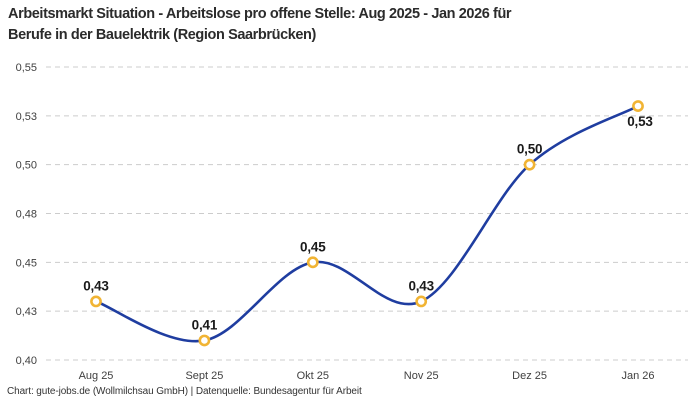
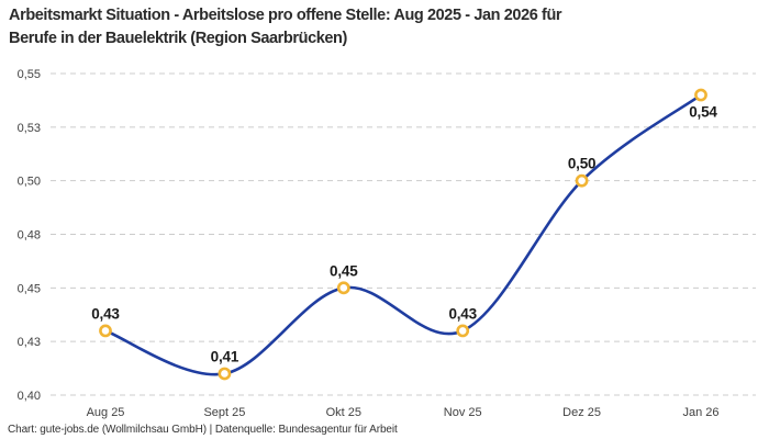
Jan 26: 0,53 -> 0,54
